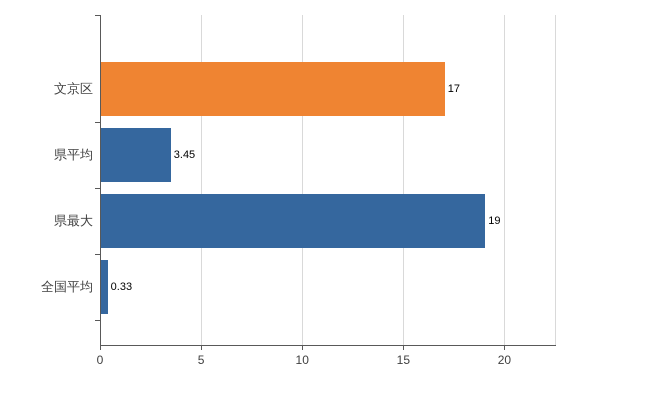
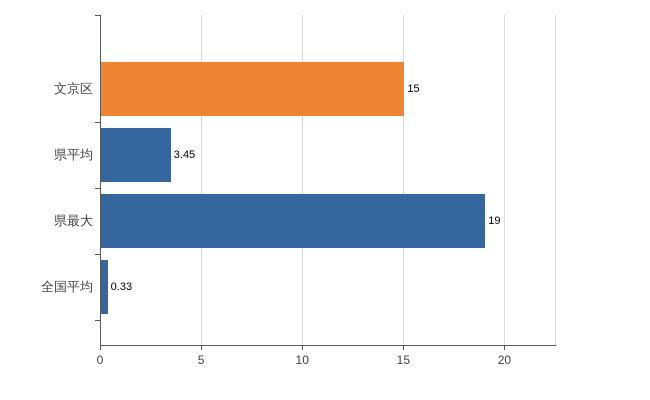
文京区: 17 -> 15
